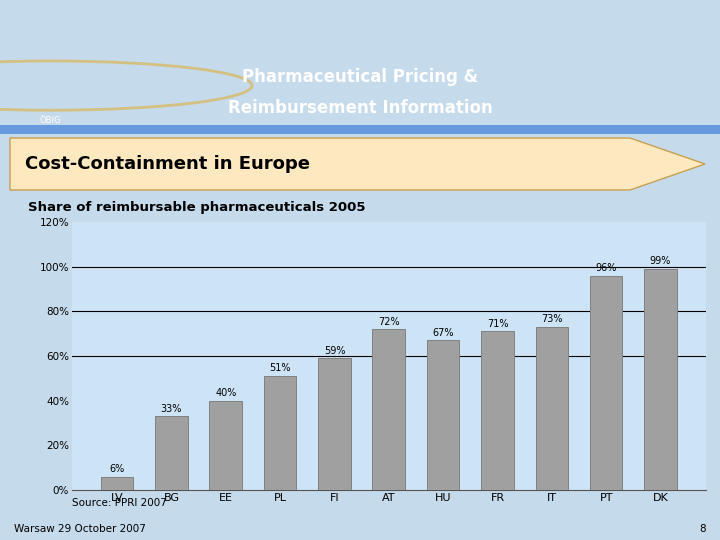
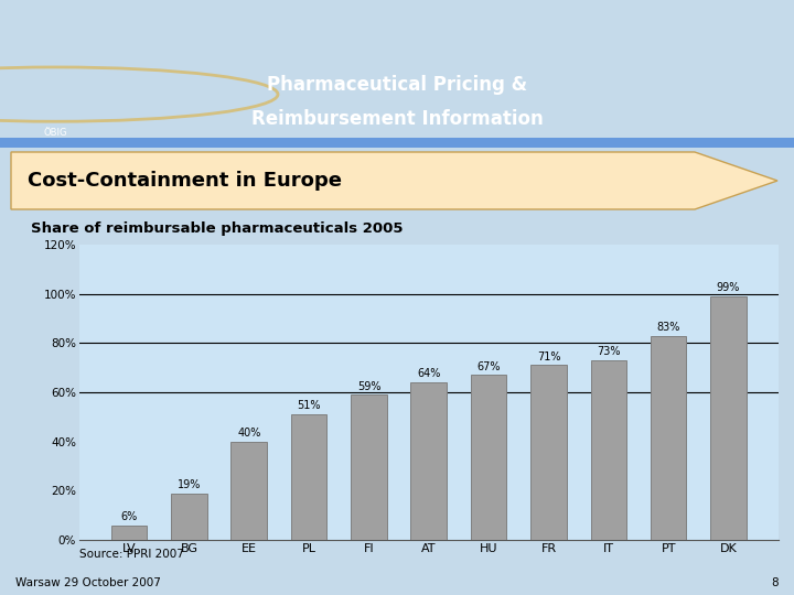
BG: 33% -> 19%
AT: 72% -> 64%
PT: 96% -> 83%
